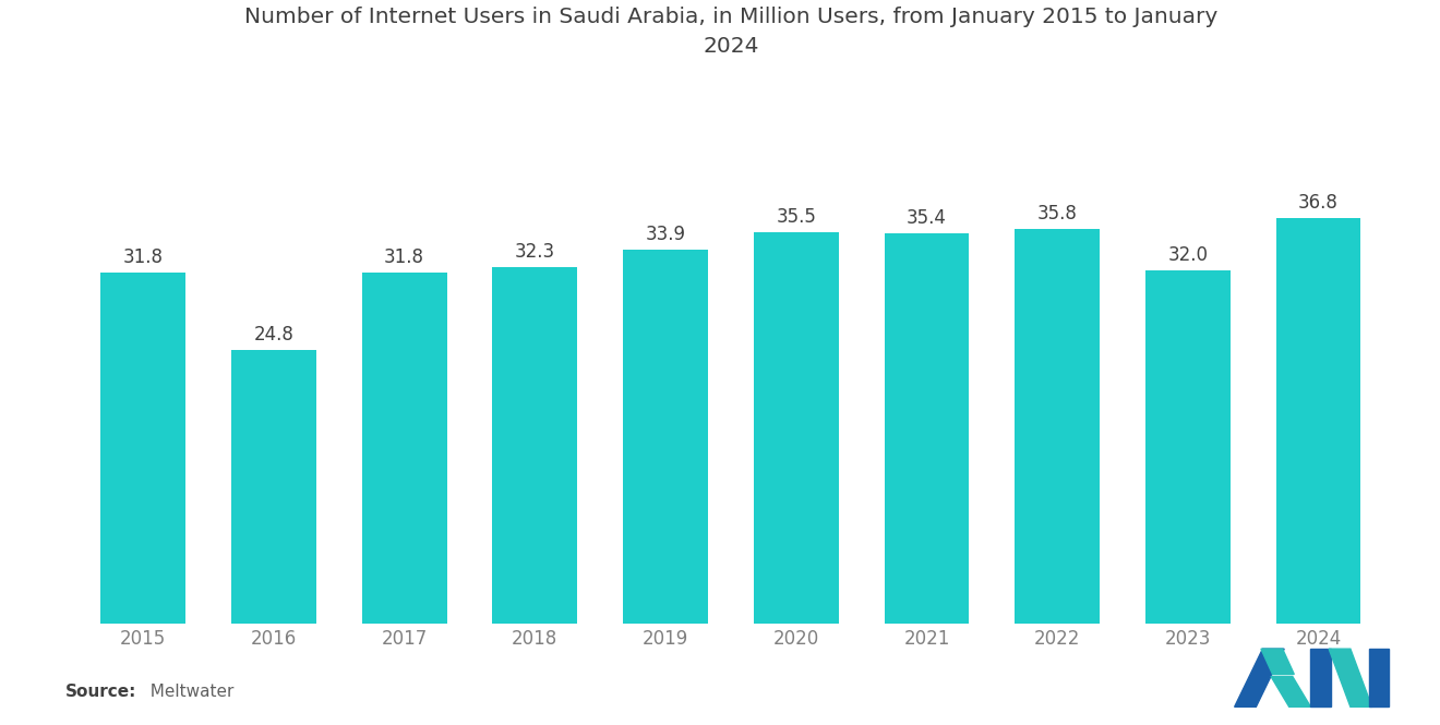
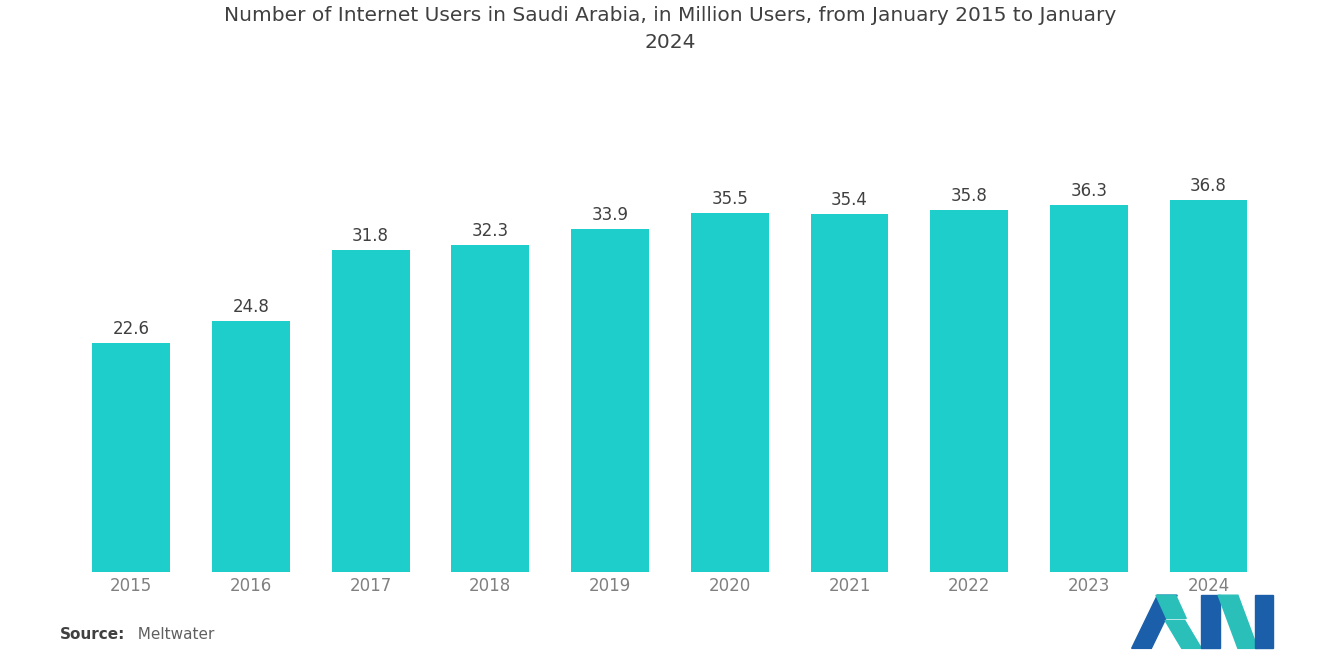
2015: 31.8 -> 22.6
2023: 32.0 -> 36.3
